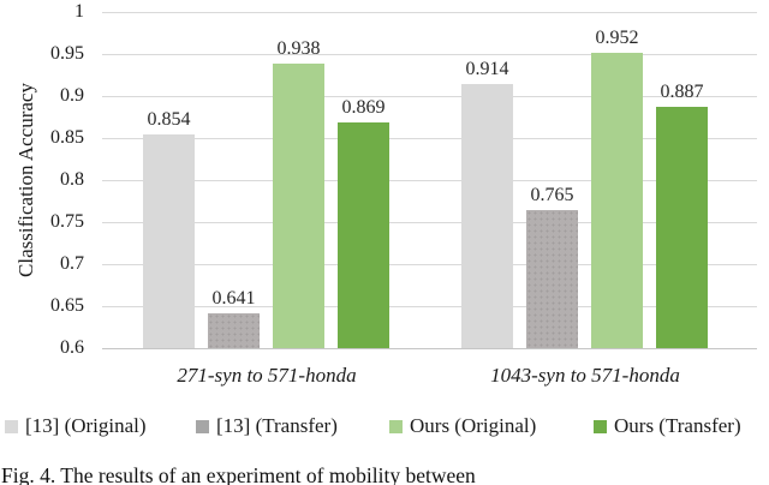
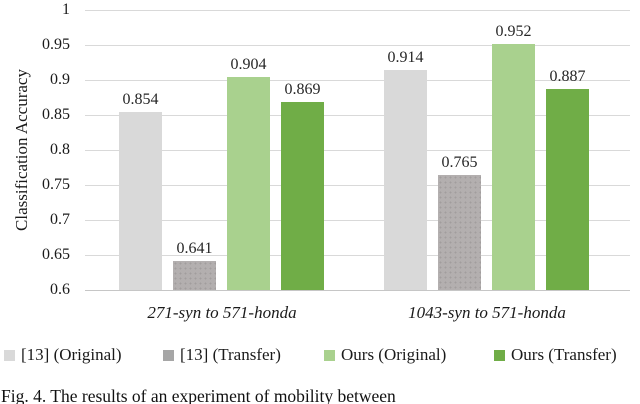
Ours (Original)/271-syn to 571-honda: 0.938 -> 0.904
